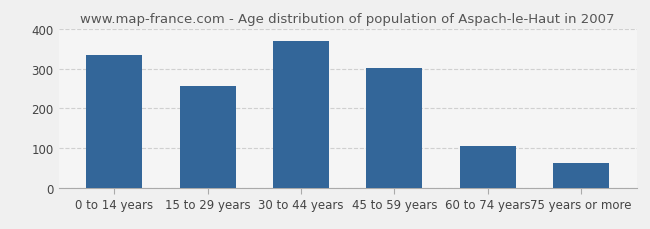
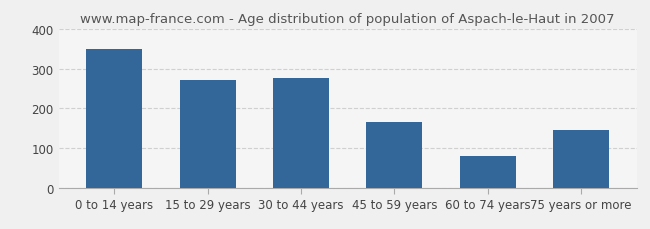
0 to 14 years: 333 -> 350
15 to 29 years: 256 -> 270
30 to 44 years: 369 -> 275
45 to 59 years: 301 -> 165
60 to 74 years: 106 -> 80
75 years or more: 63 -> 145
